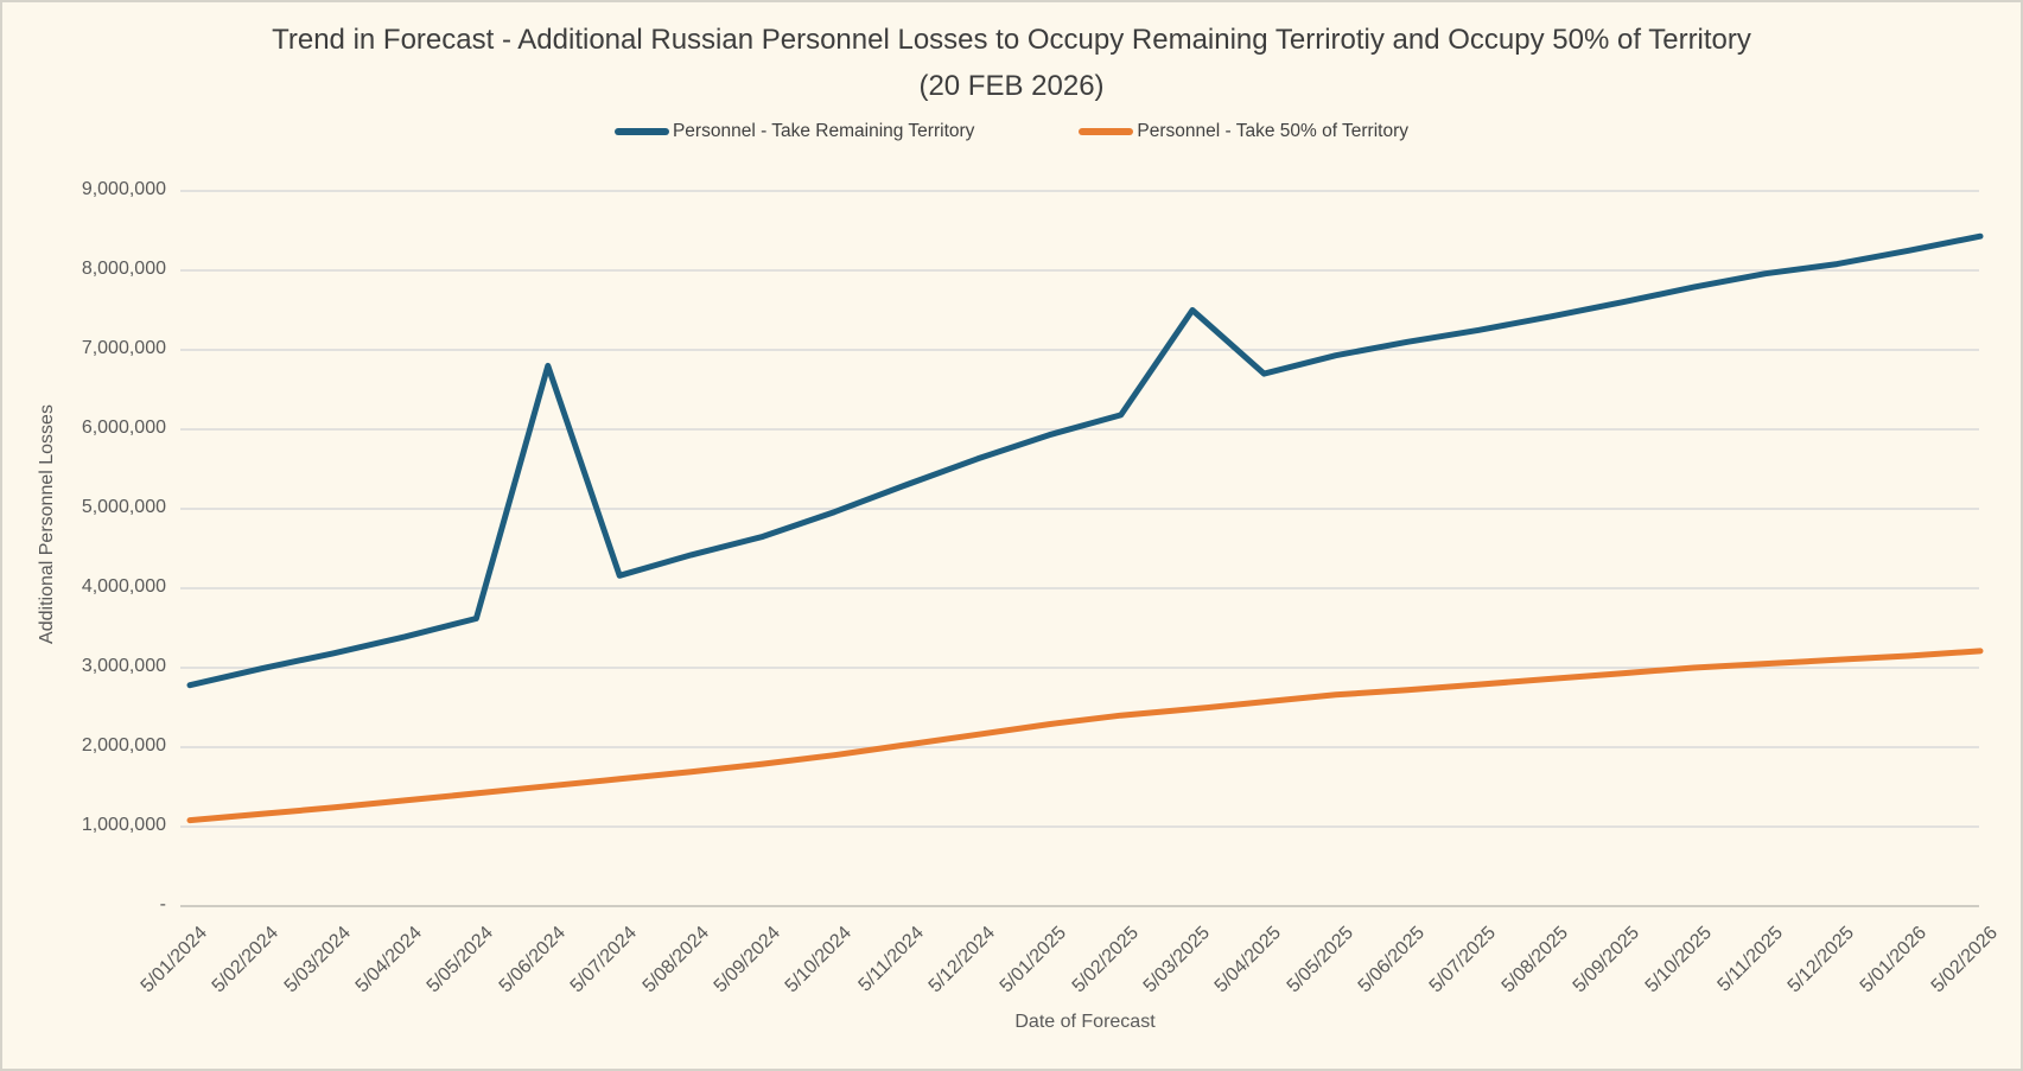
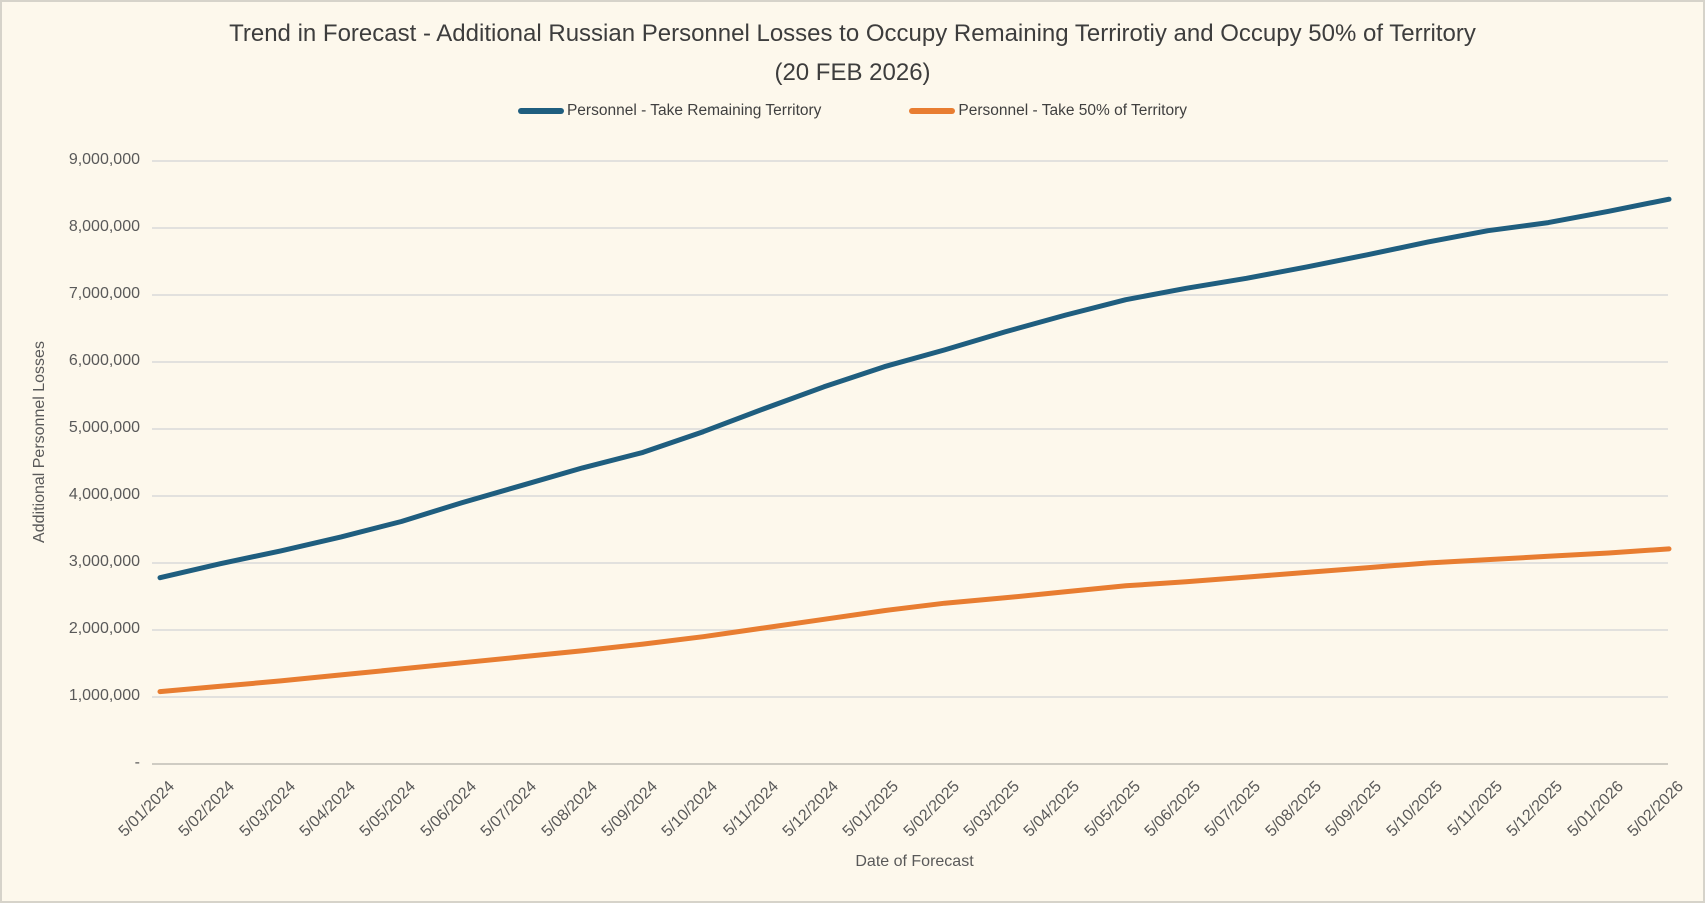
Personnel - Take Remaining Territory/5/06/2024: 6800000 -> 3900000
Personnel - Take Remaining Territory/5/03/2025: 7500000 -> 6400000
